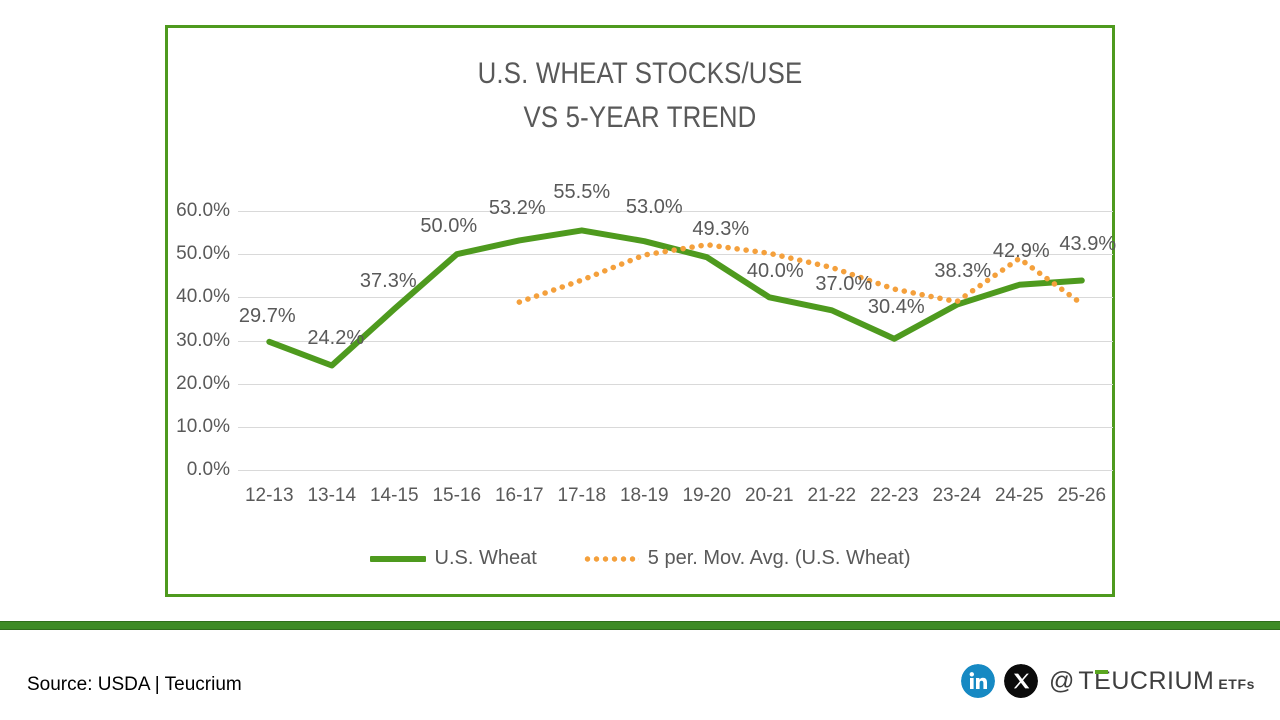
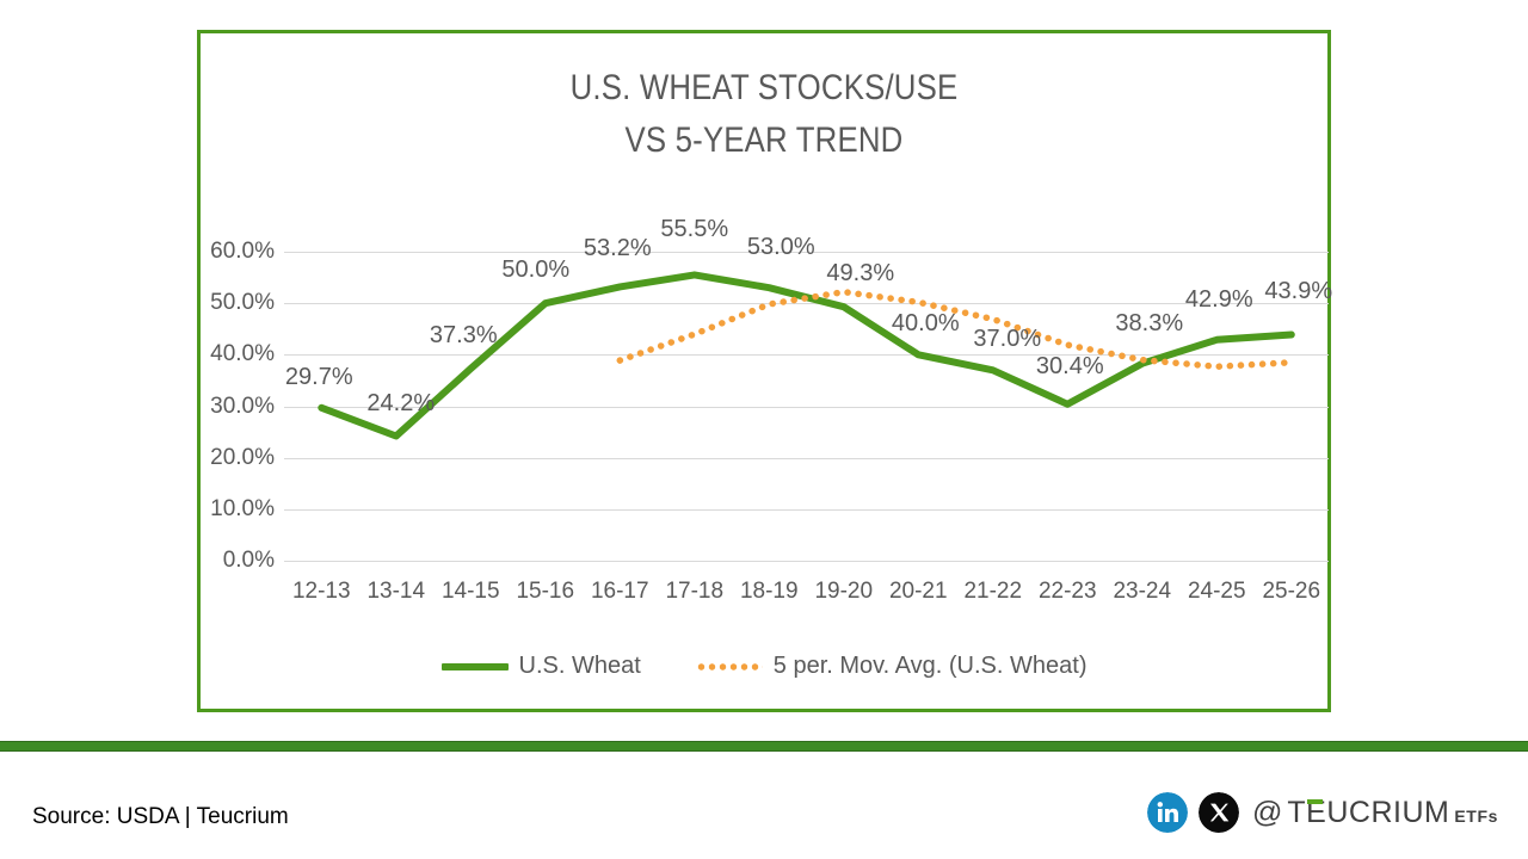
5 per. Mov. Avg. (U.S. Wheat)/24-25: 49% -> 38%
